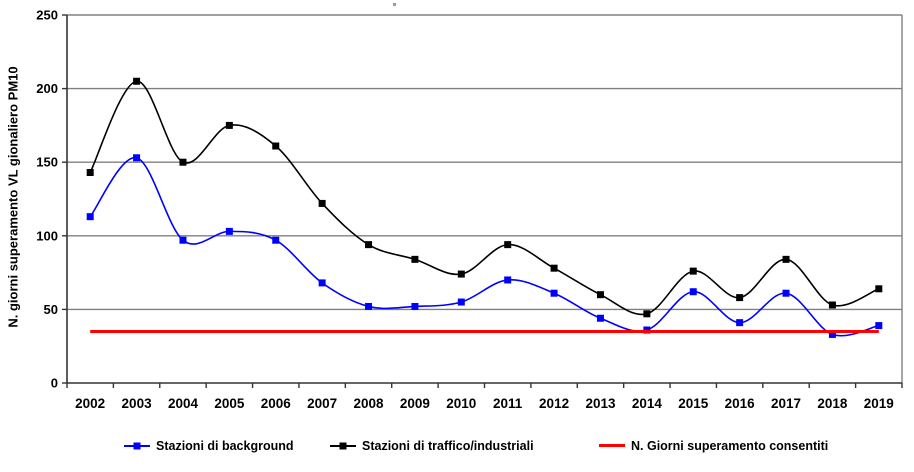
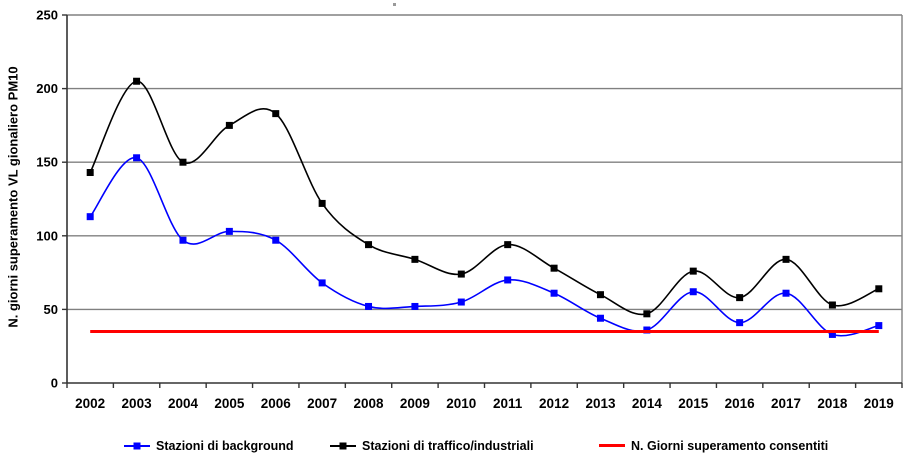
Stazioni di traffico/industriali/2006: 161 -> 183
